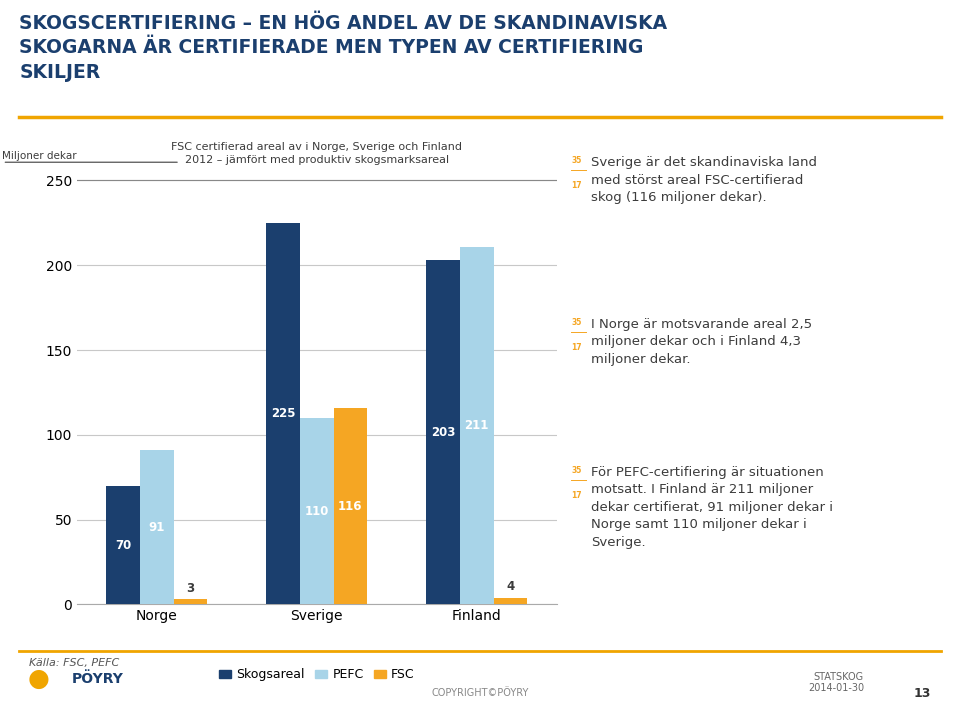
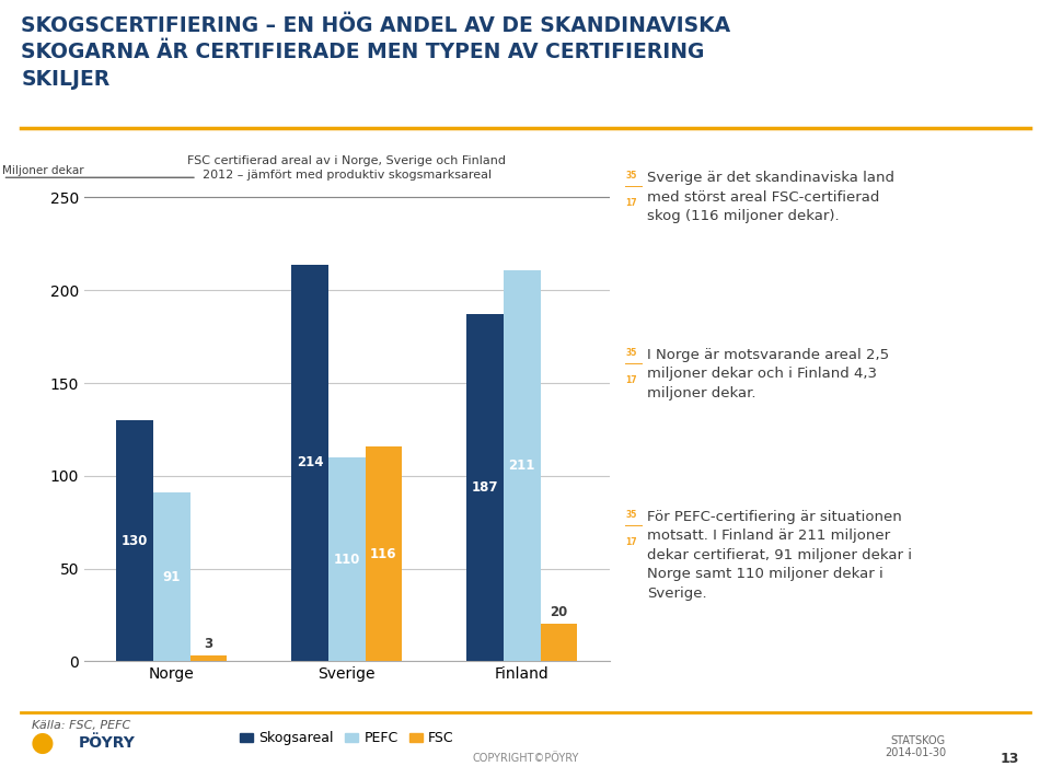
Skogsareal/Norge: 70 -> 130
Skogsareal/Sverige: 225 -> 214
Skogsareal/Finland: 203 -> 187
FSC/Finland: 4 -> 20
